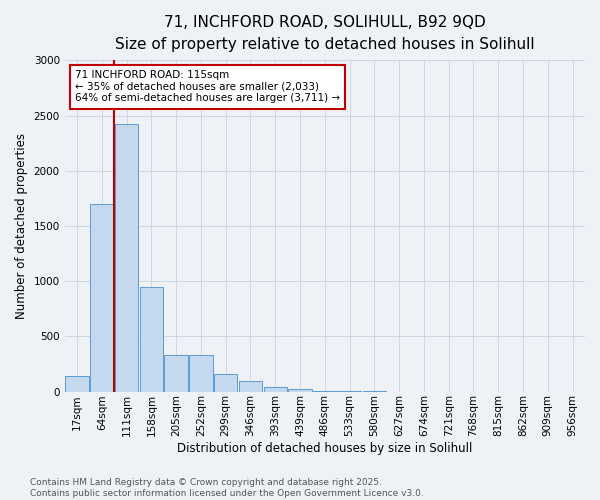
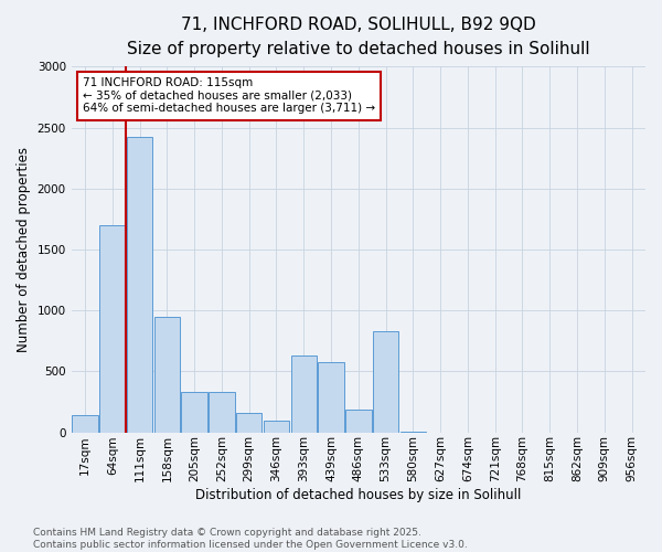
393sqm: 40 -> 630
439sqm: 20 -> 580
486sqm: 10 -> 190
533sqm: 0 -> 830
